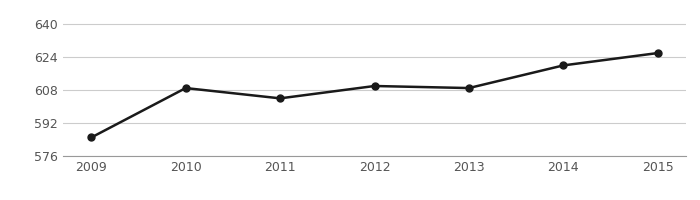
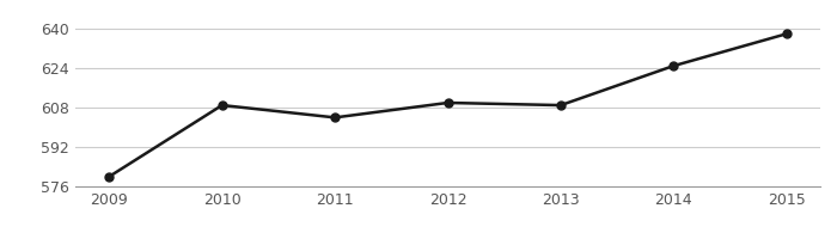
2009: 585 -> 580
2014: 620 -> 625
2015: 626 -> 638
